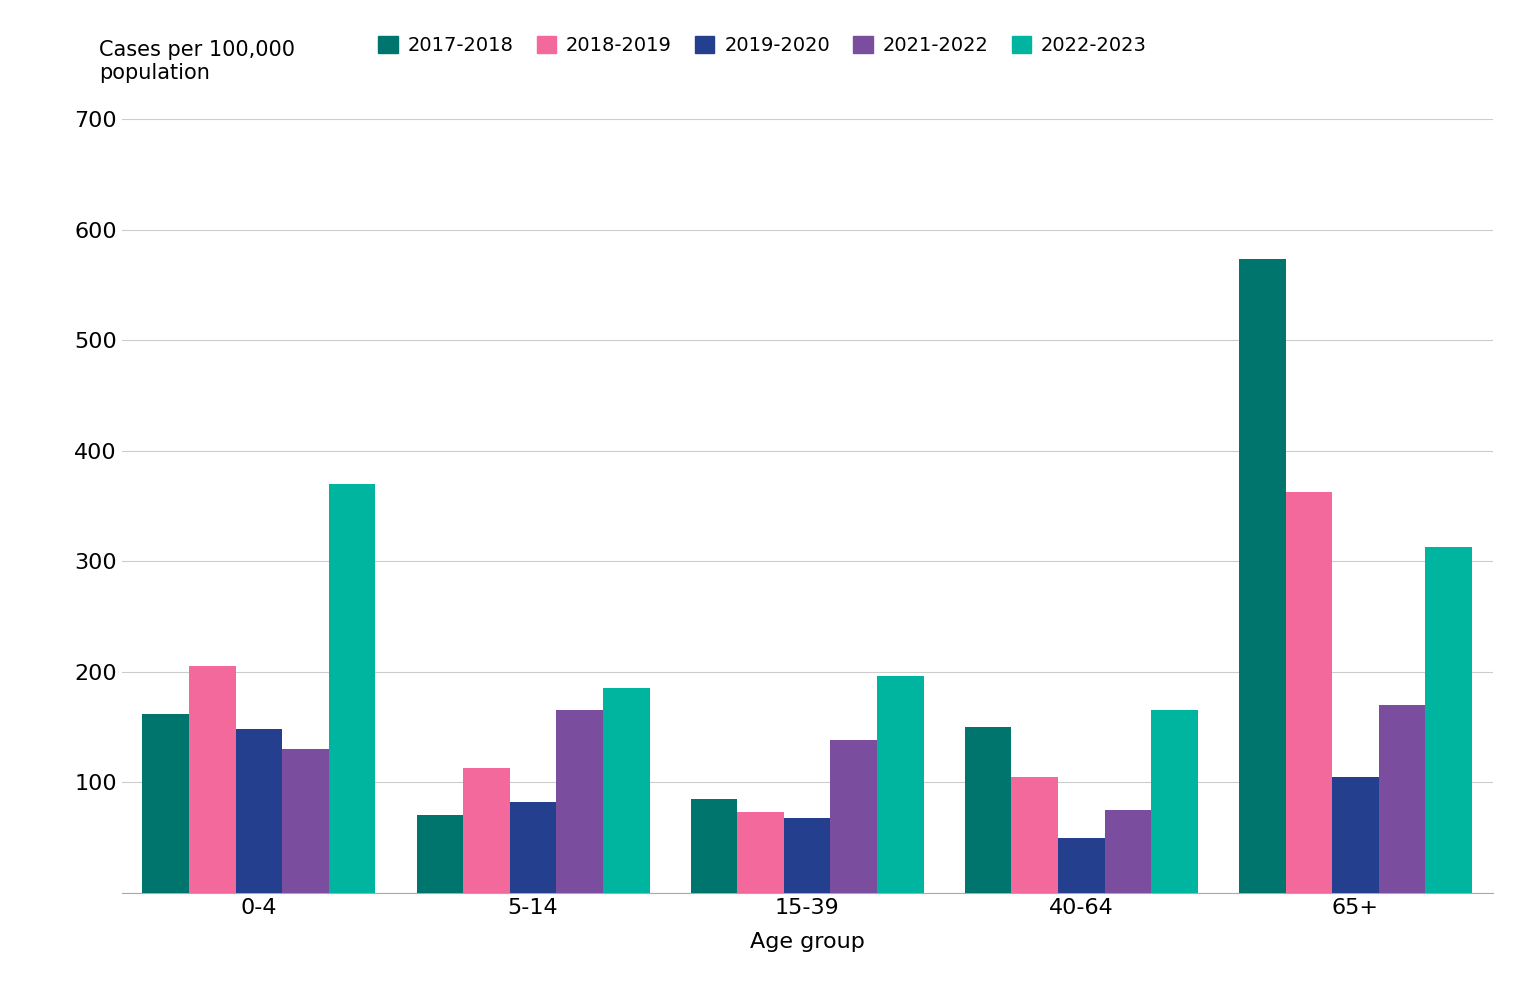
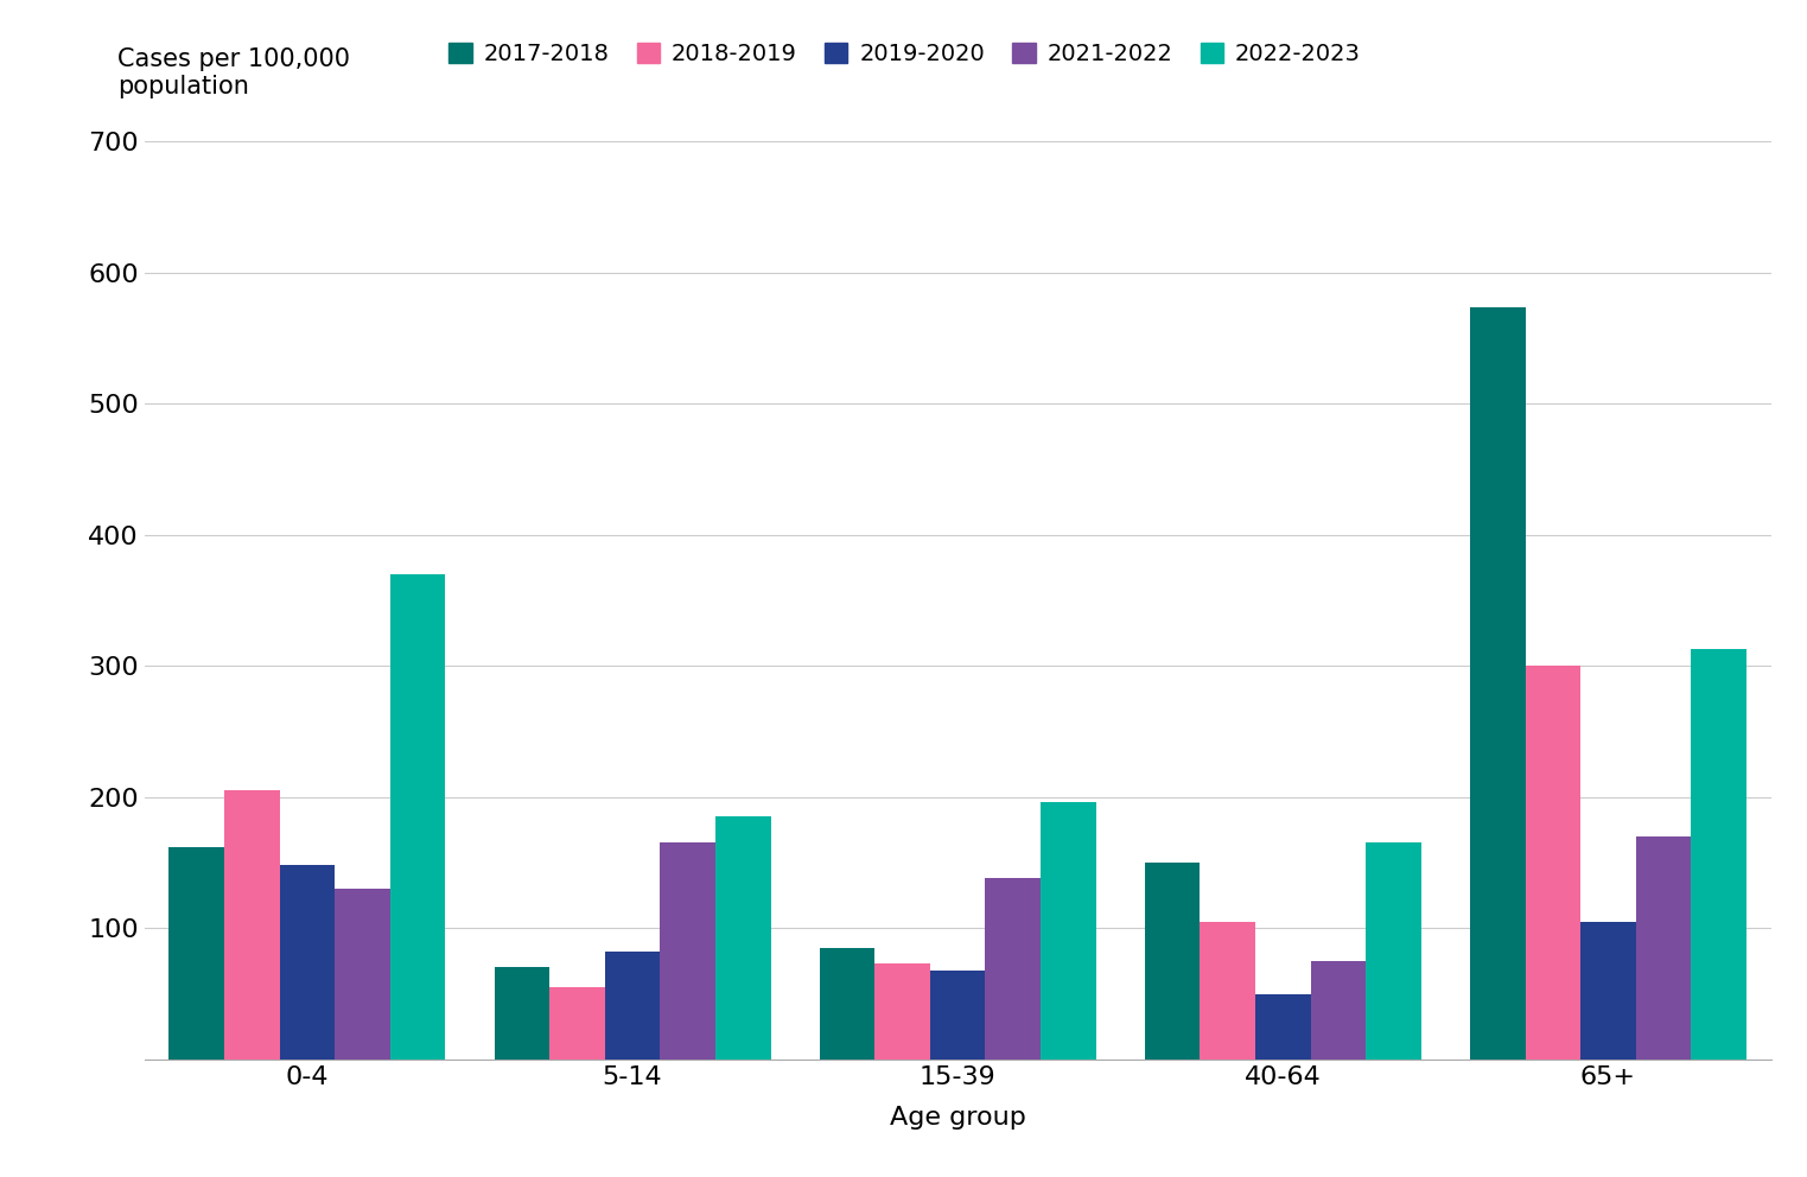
2018-2019/5-14: 113 -> 55
2018-2019/65+: 363 -> 300
